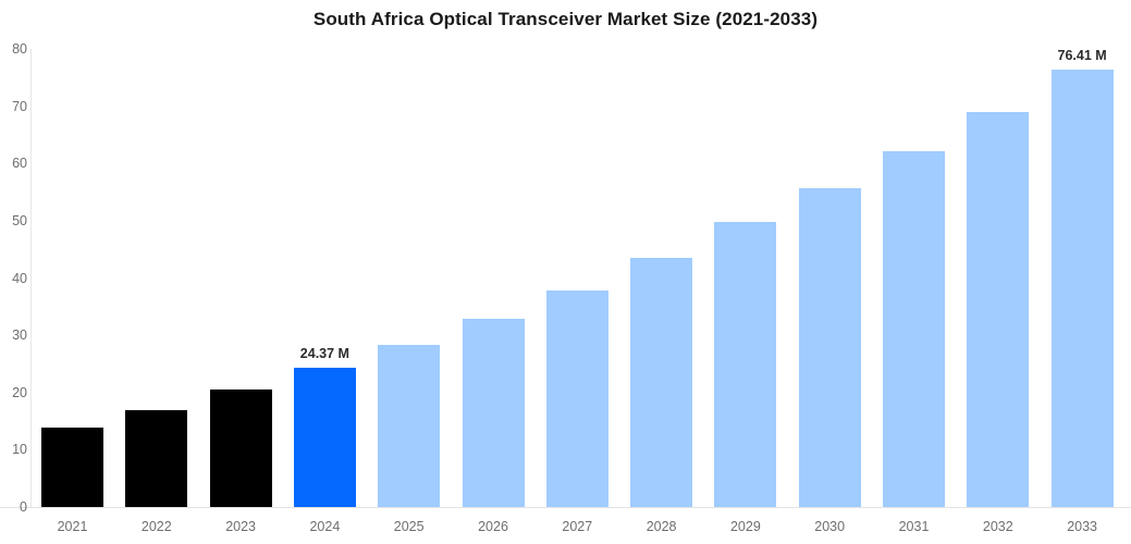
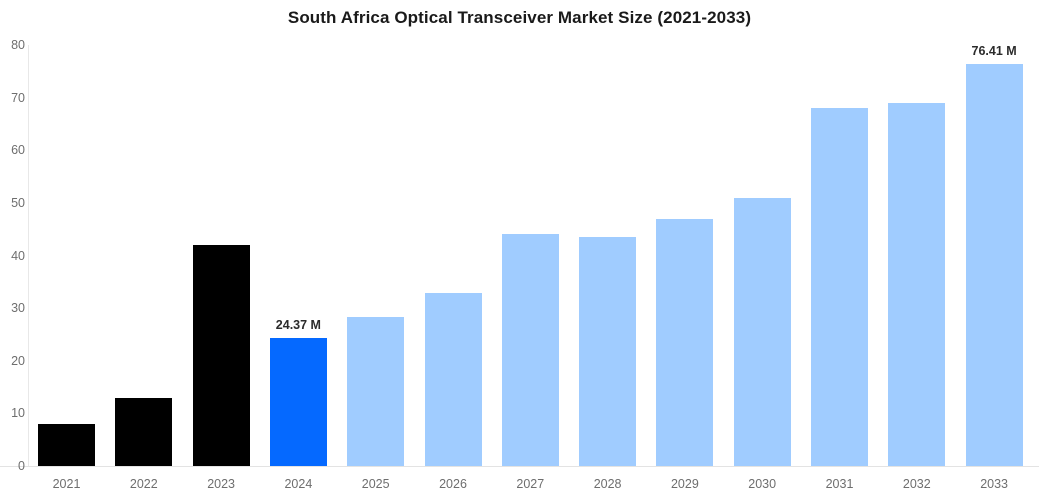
2021: 14 -> 8
2022: 17 -> 13
2023: 20 -> 42
2027: 38 -> 44
2029: 50 -> 47
2030: 56 -> 51
2031: 62 -> 68
